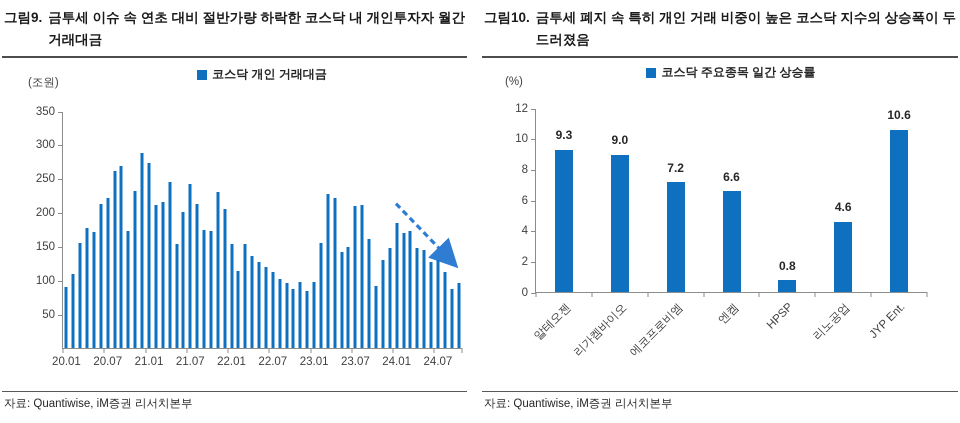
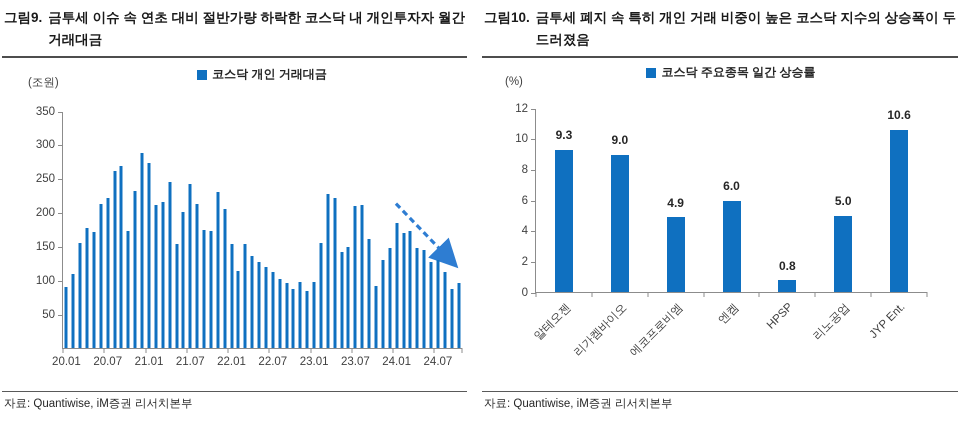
코스닥 주요종목 일간 상승률/에코프로비엠: 7.2 -> 4.9
코스닥 주요종목 일간 상승률/엔켐: 6.6 -> 6.0
코스닥 주요종목 일간 상승률/리노공업: 4.6 -> 5.0
